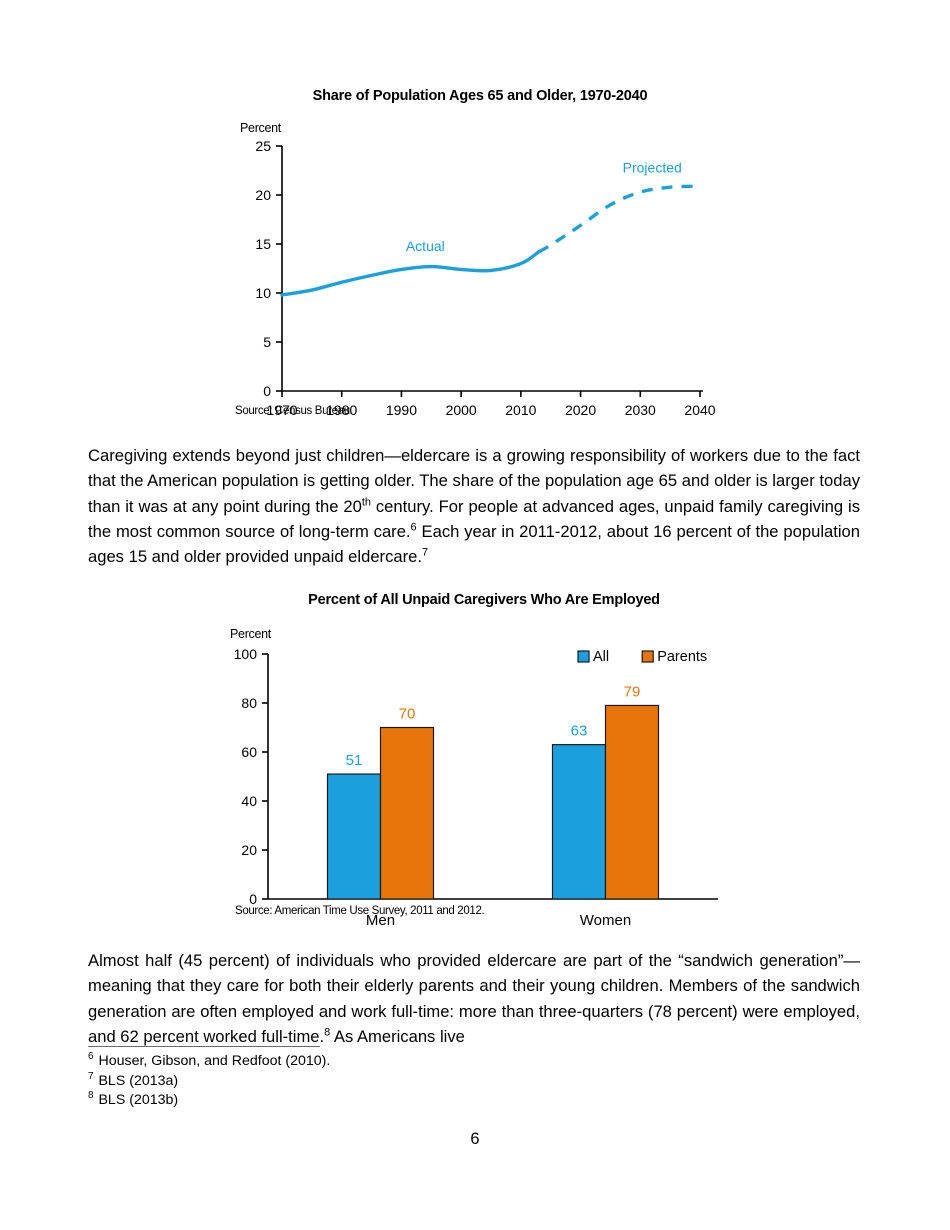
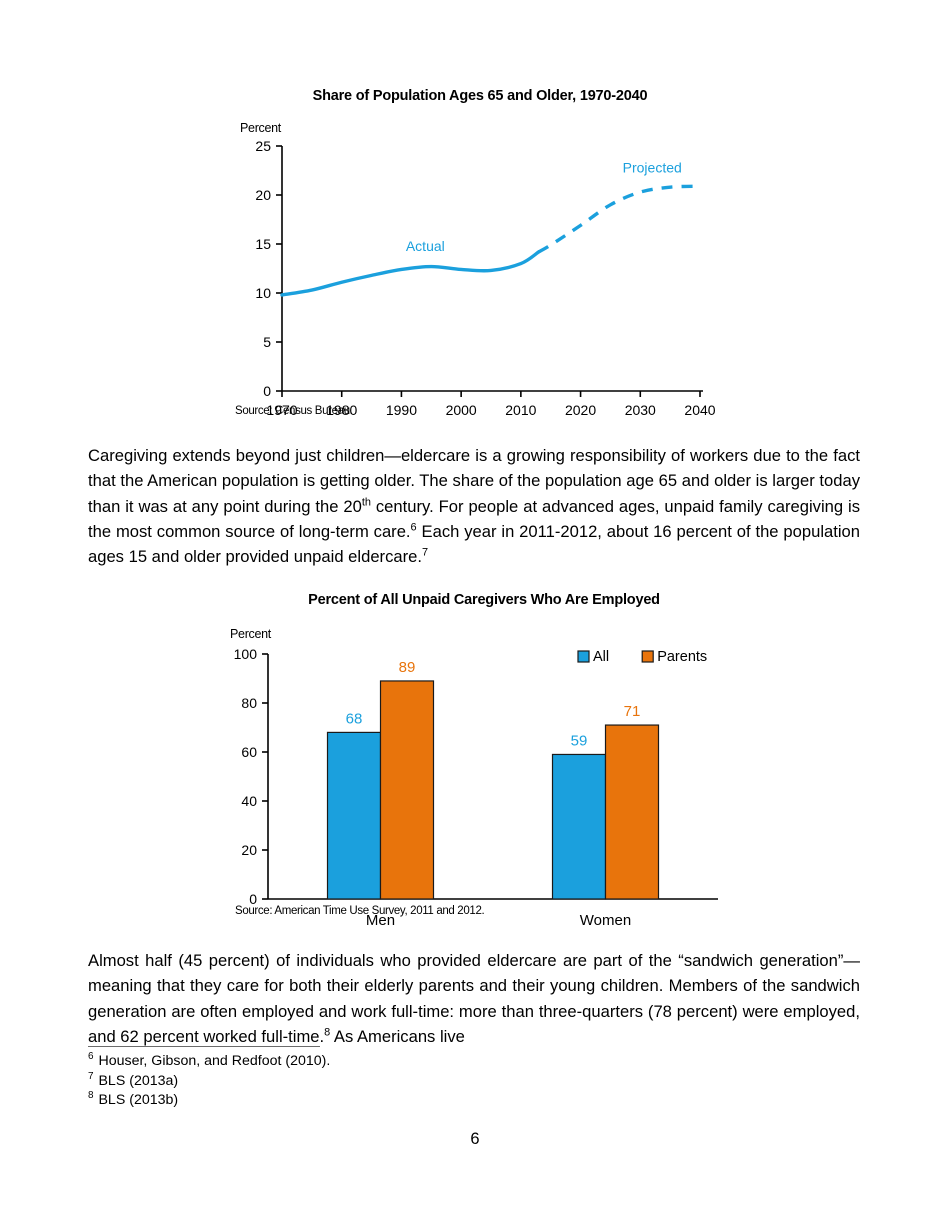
Percent of All Unpaid Caregivers Who Are Employed/All/Men: 51 -> 68
Percent of All Unpaid Caregivers Who Are Employed/Parents/Men: 70 -> 89
Percent of All Unpaid Caregivers Who Are Employed/All/Women: 63 -> 59
Percent of All Unpaid Caregivers Who Are Employed/Parents/Women: 79 -> 71
